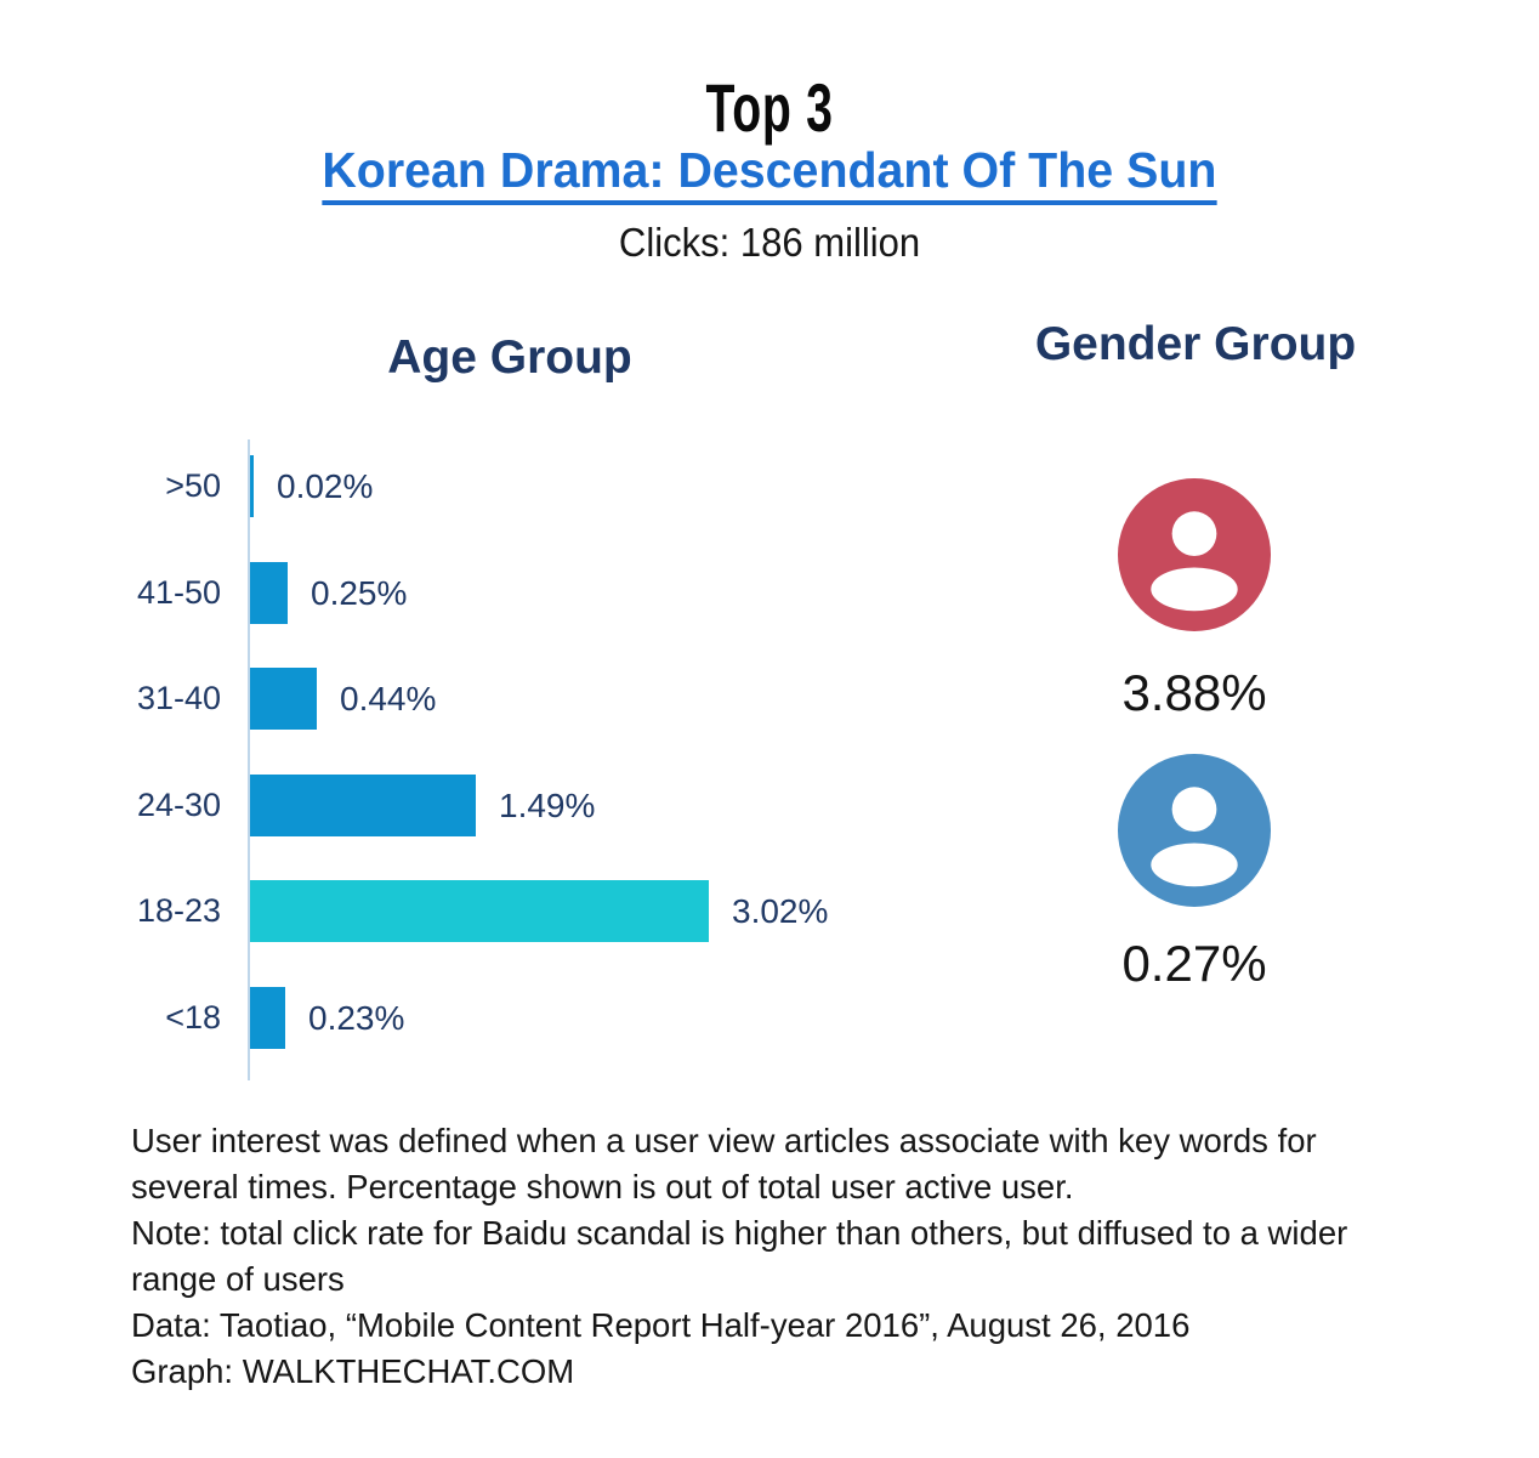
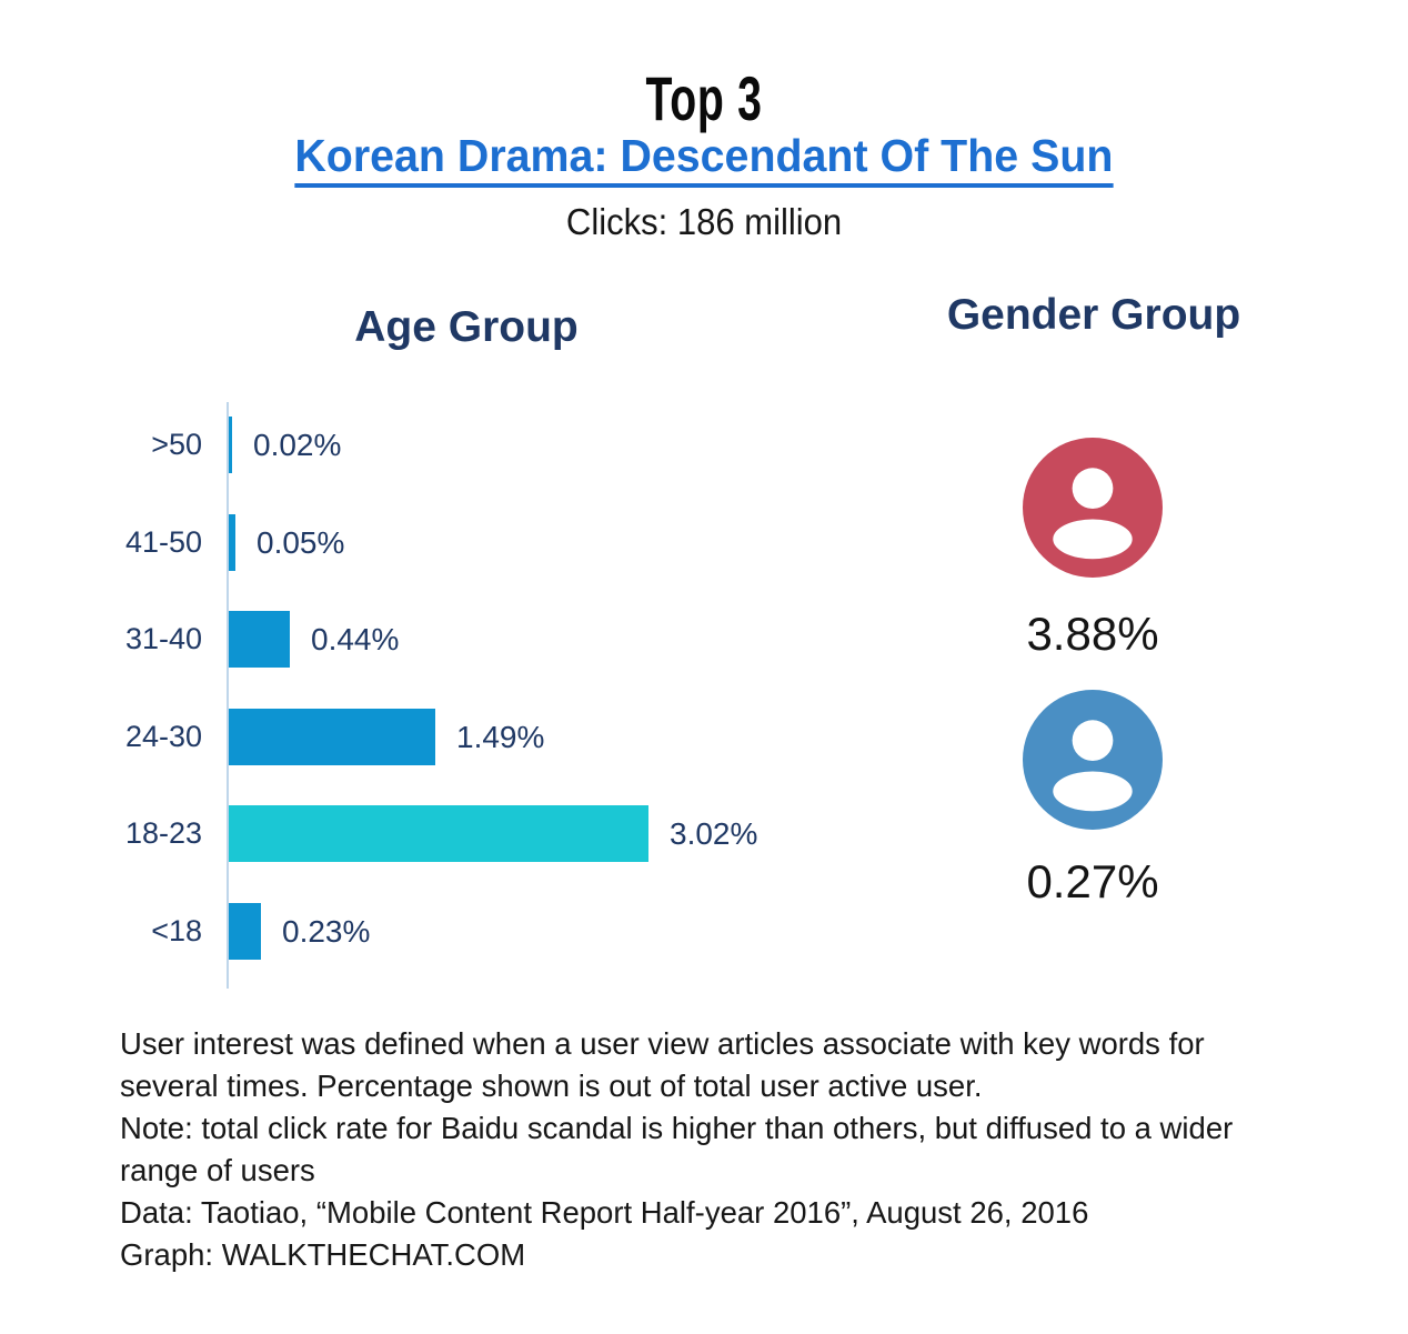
41-50: 0.25% -> 0.05%
